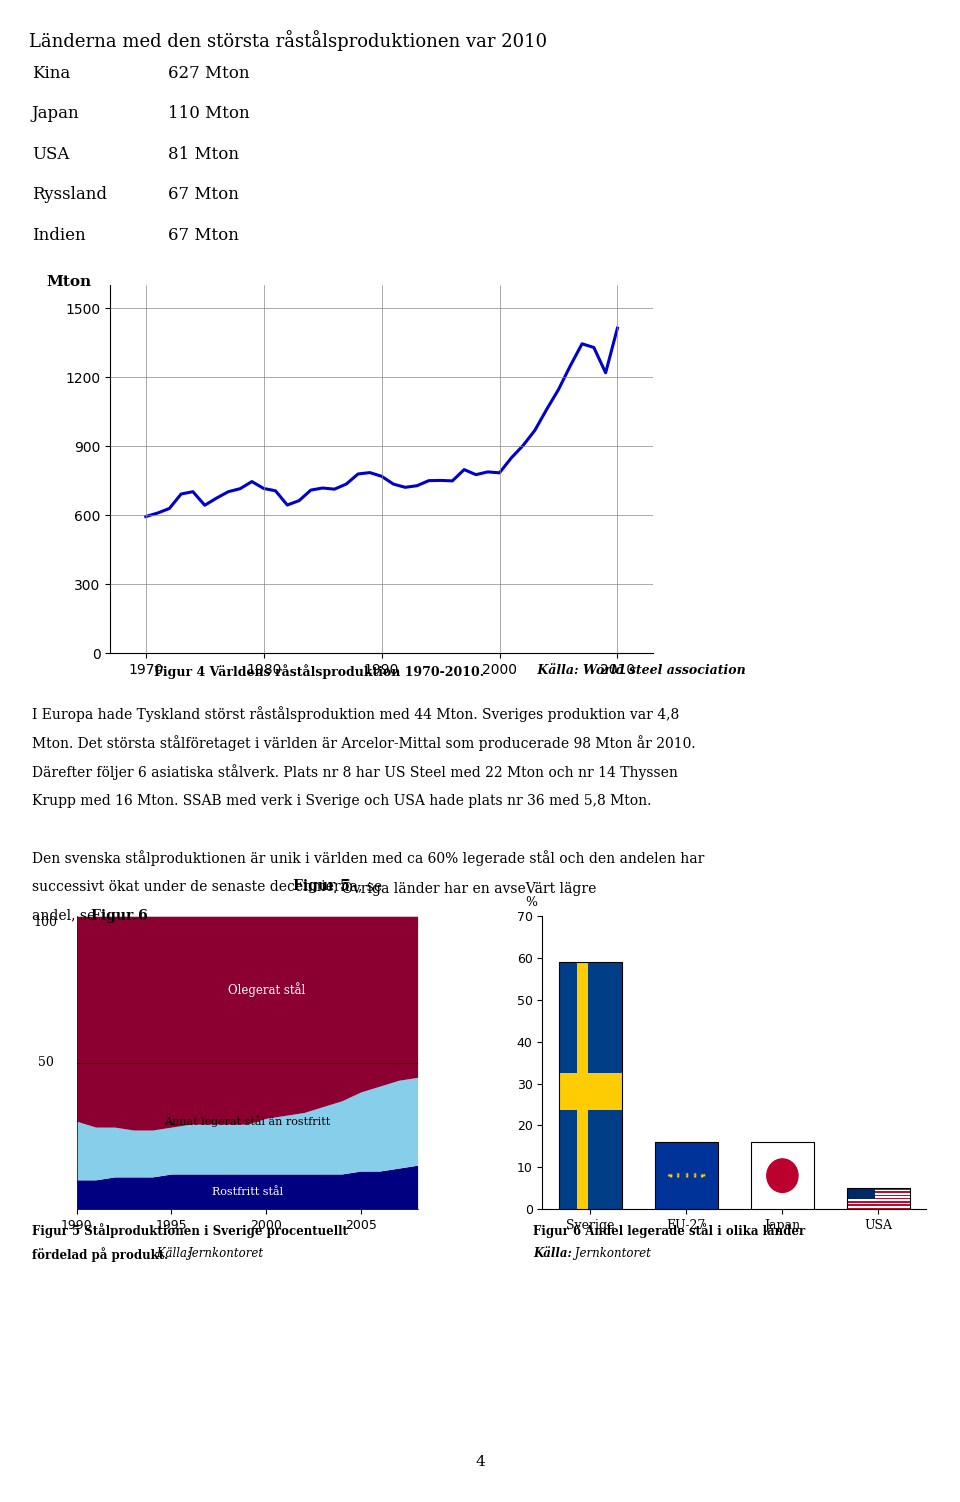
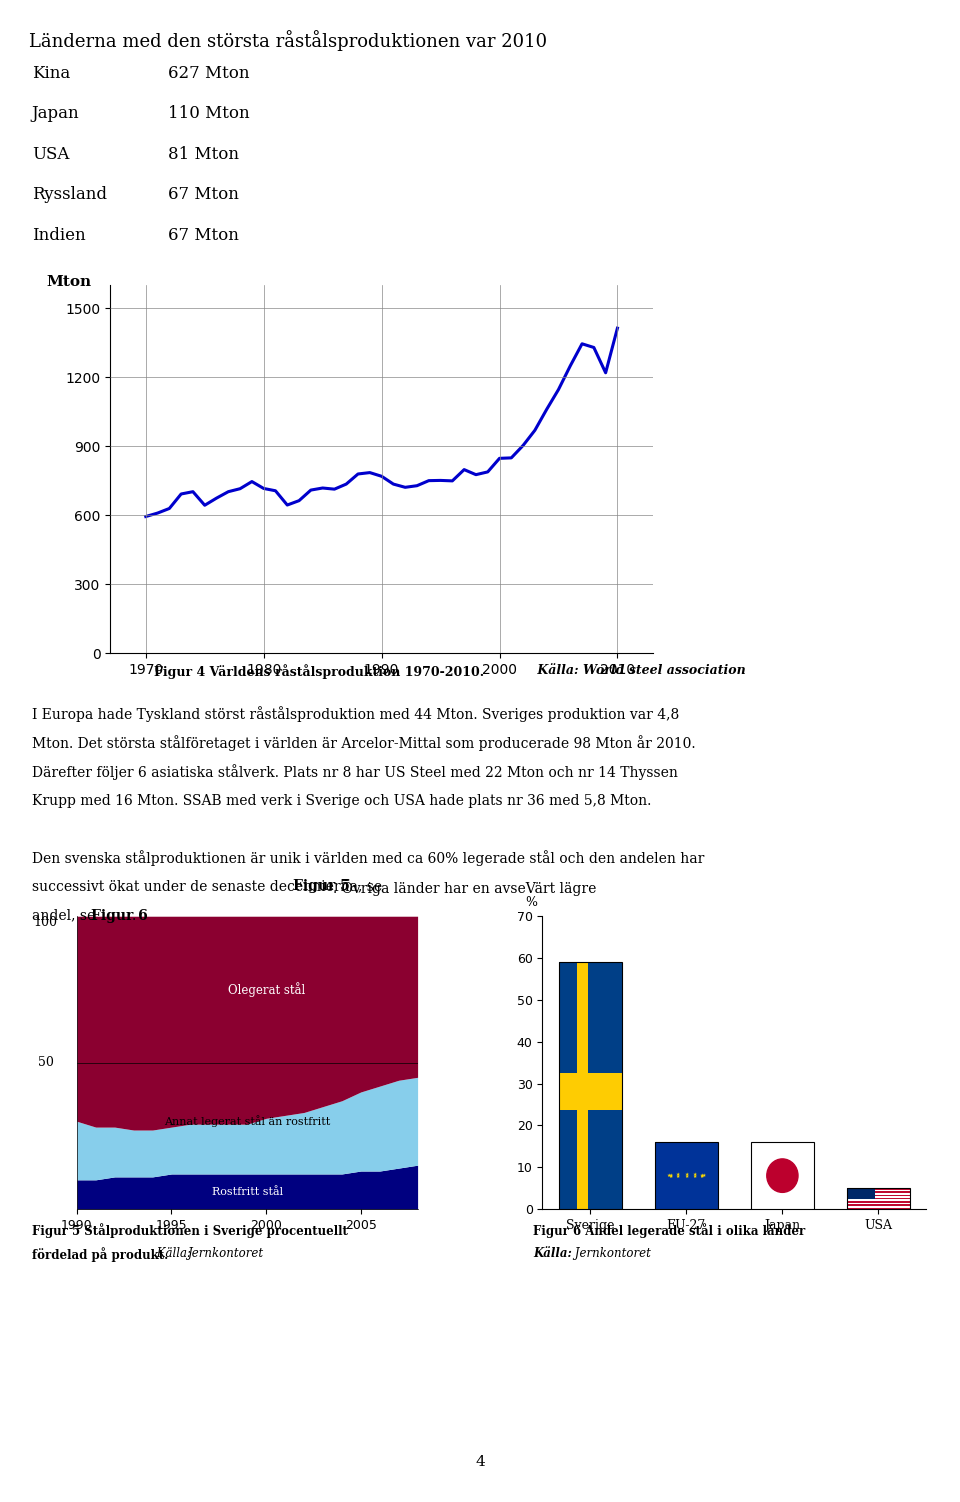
2000: 785 -> 848
